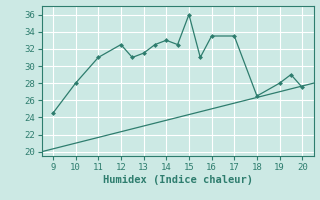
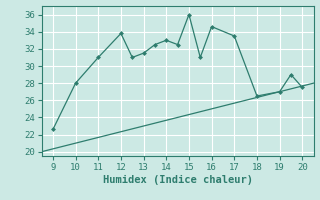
9: 24.5 -> 22.6
12: 32.5 -> 33.8
16: 33.5 -> 34.6
19: 28.0 -> 27.0
